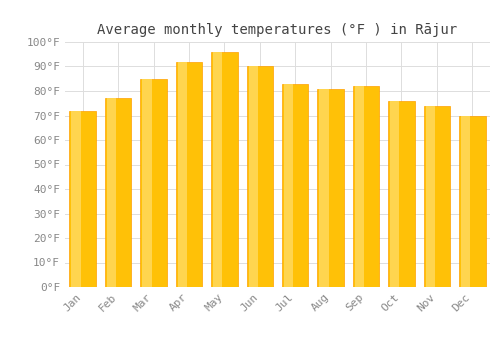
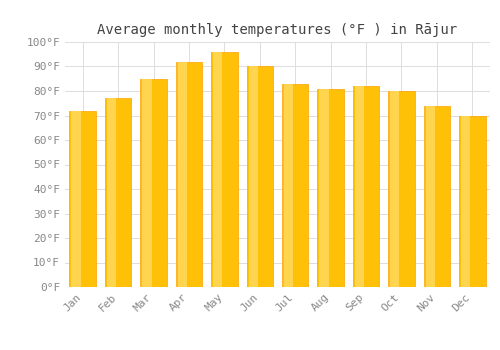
Oct: 76°F -> 80°F
